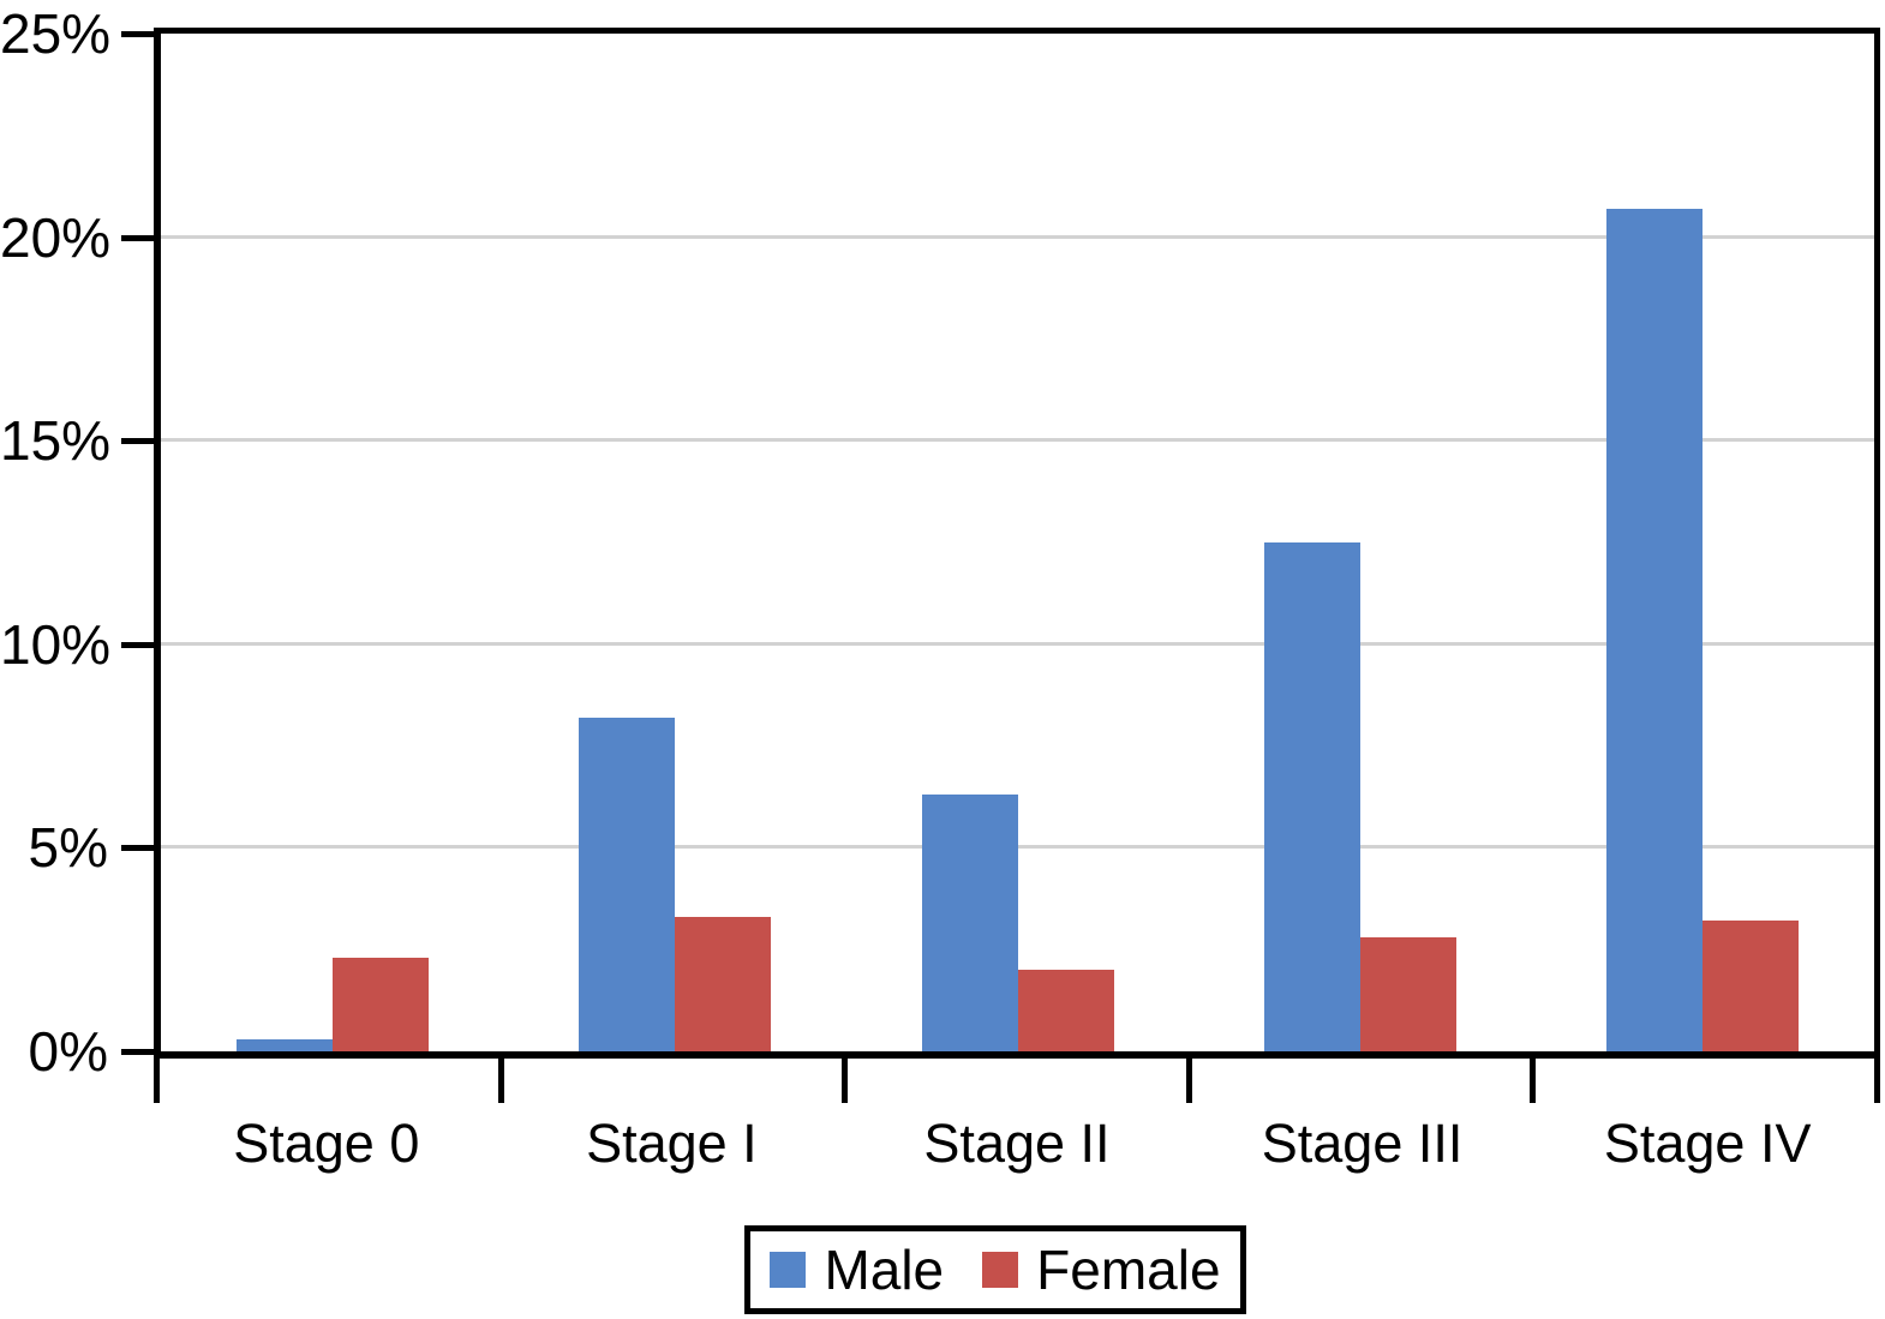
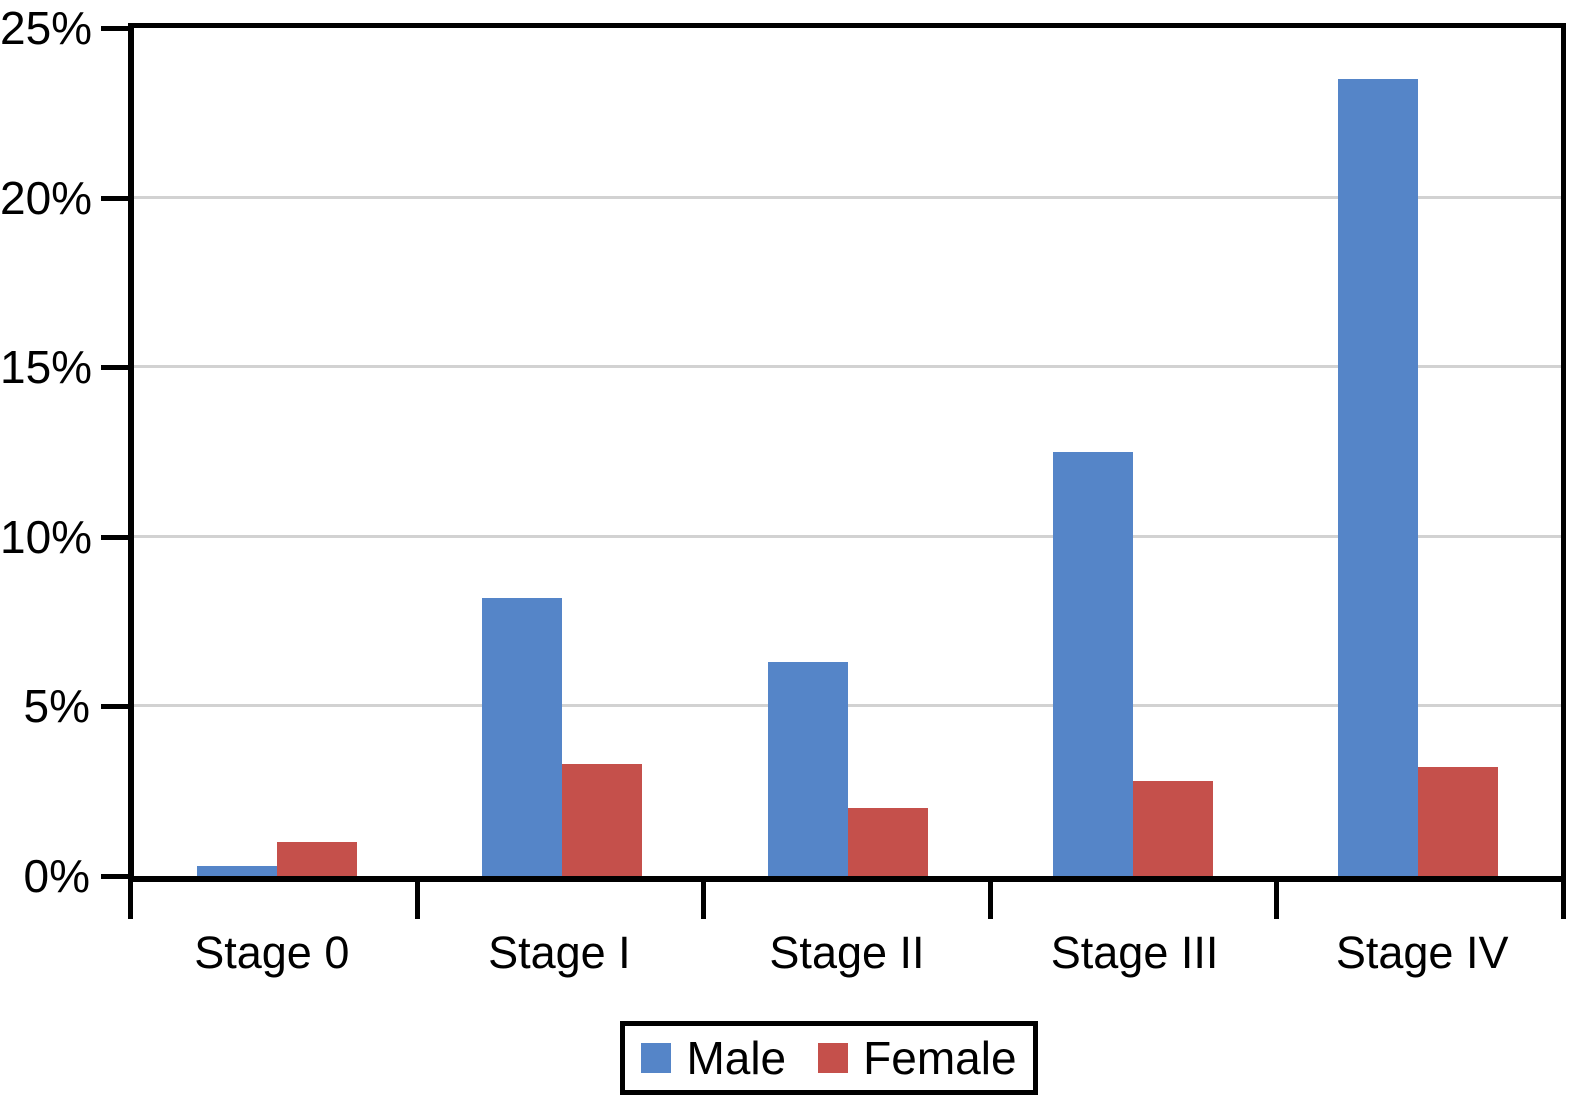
Female/Stage 0: 2.3% -> 1.0%
Male/Stage IV: 20.7% -> 23.5%
